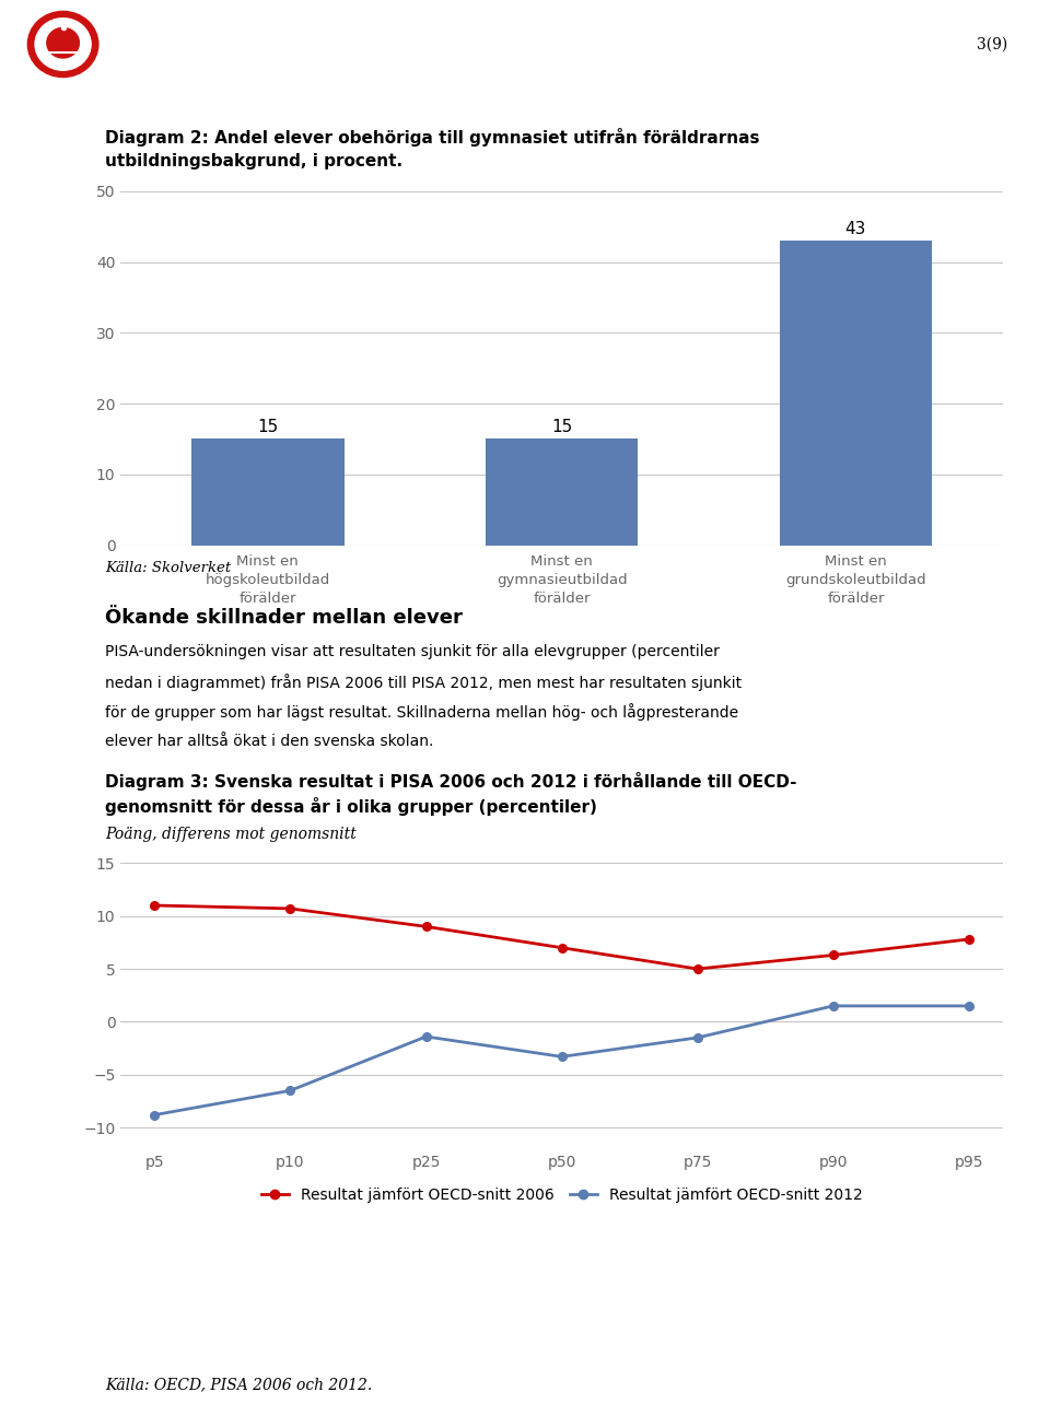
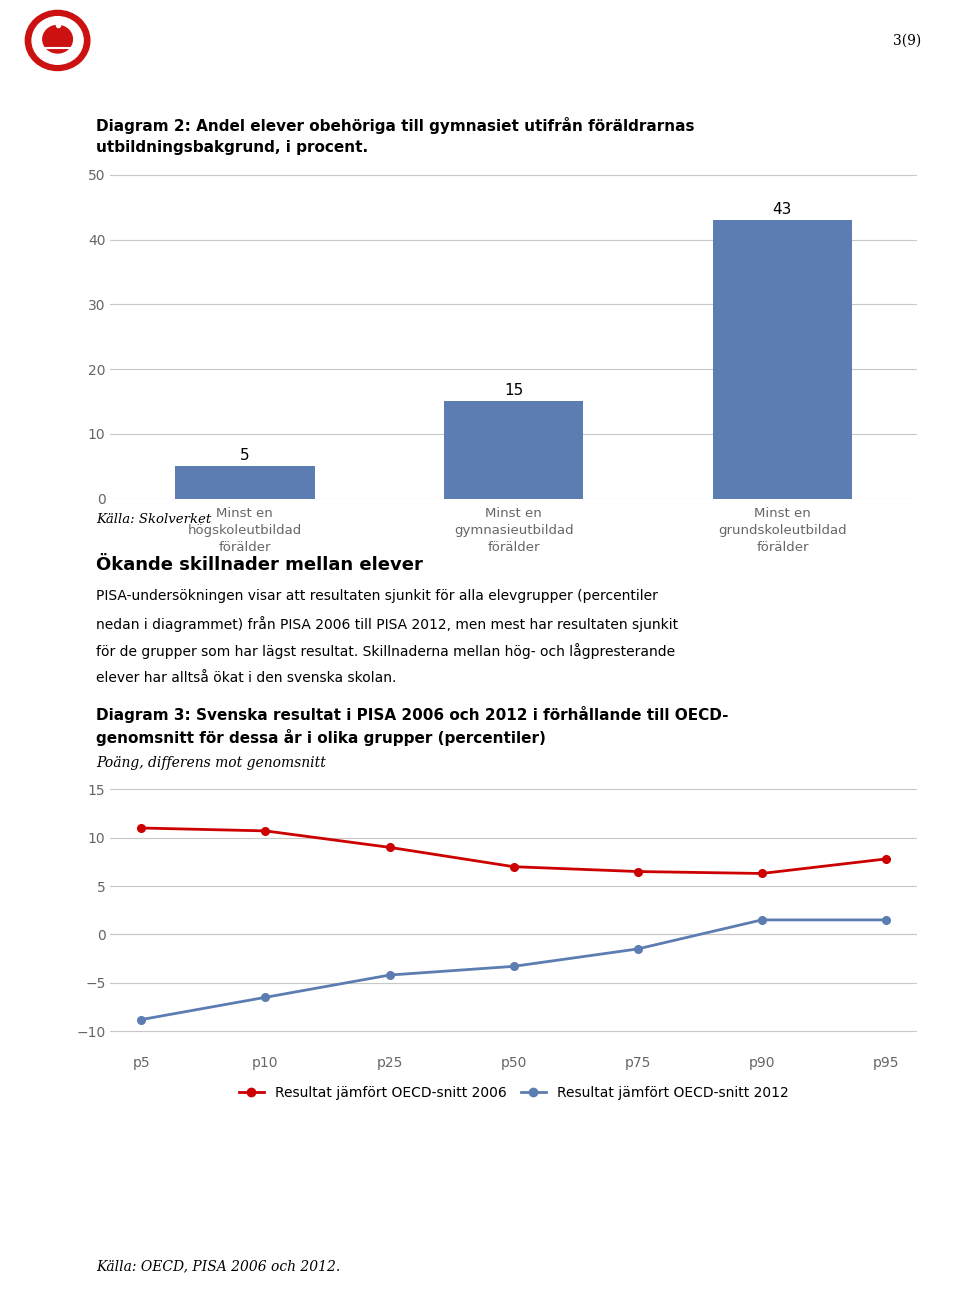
Minst en högskoleutbildad förälder: 15 -> 5
Resultat jämfört OECD-snitt 2012/p25: -1.4 -> -4.2
Resultat jämfört OECD-snitt 2006/p75: 5.0 -> 6.5
